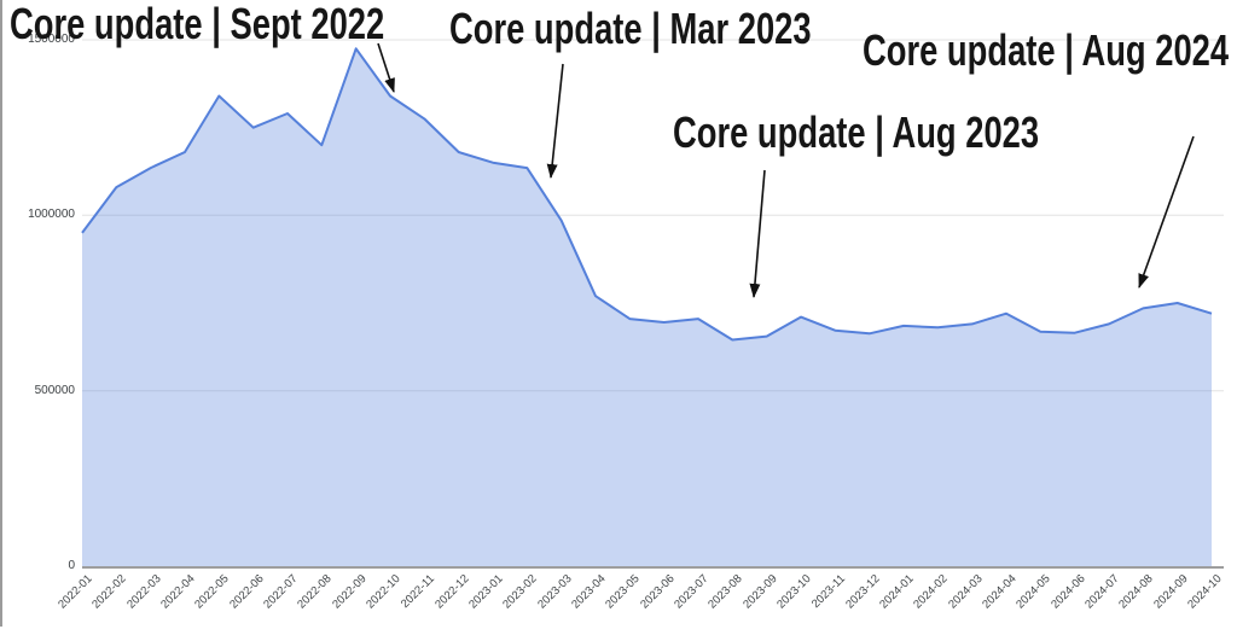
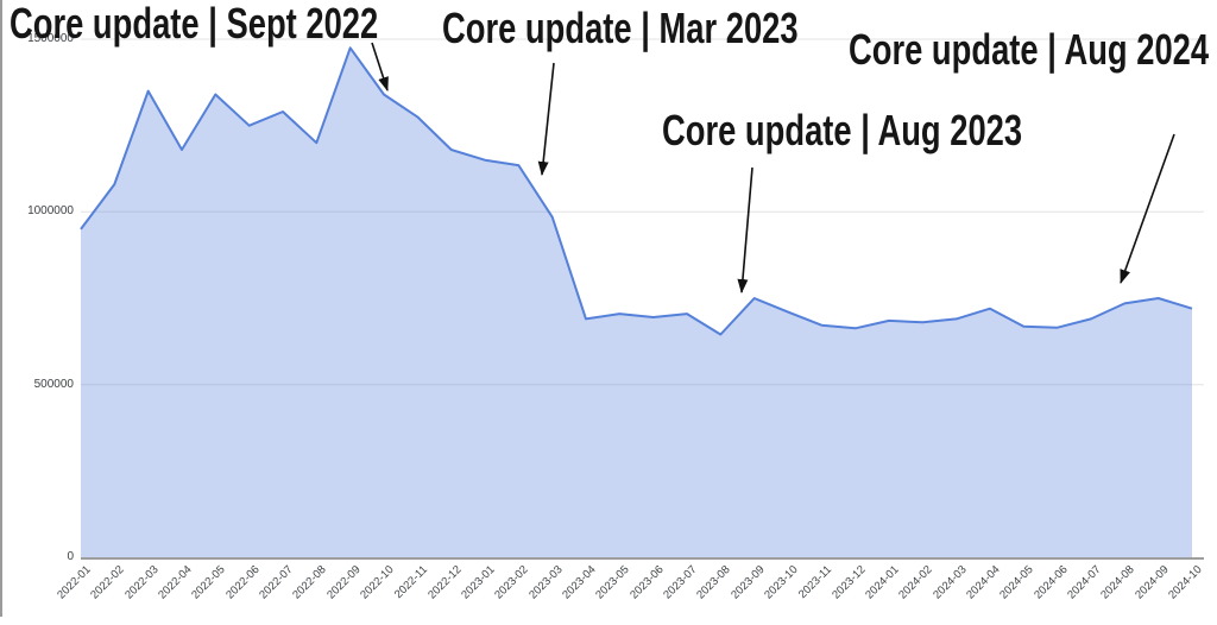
2022-03: 1140000 -> 1350000
2023-04: 770000 -> 690000
2023-09: 660000 -> 750000
